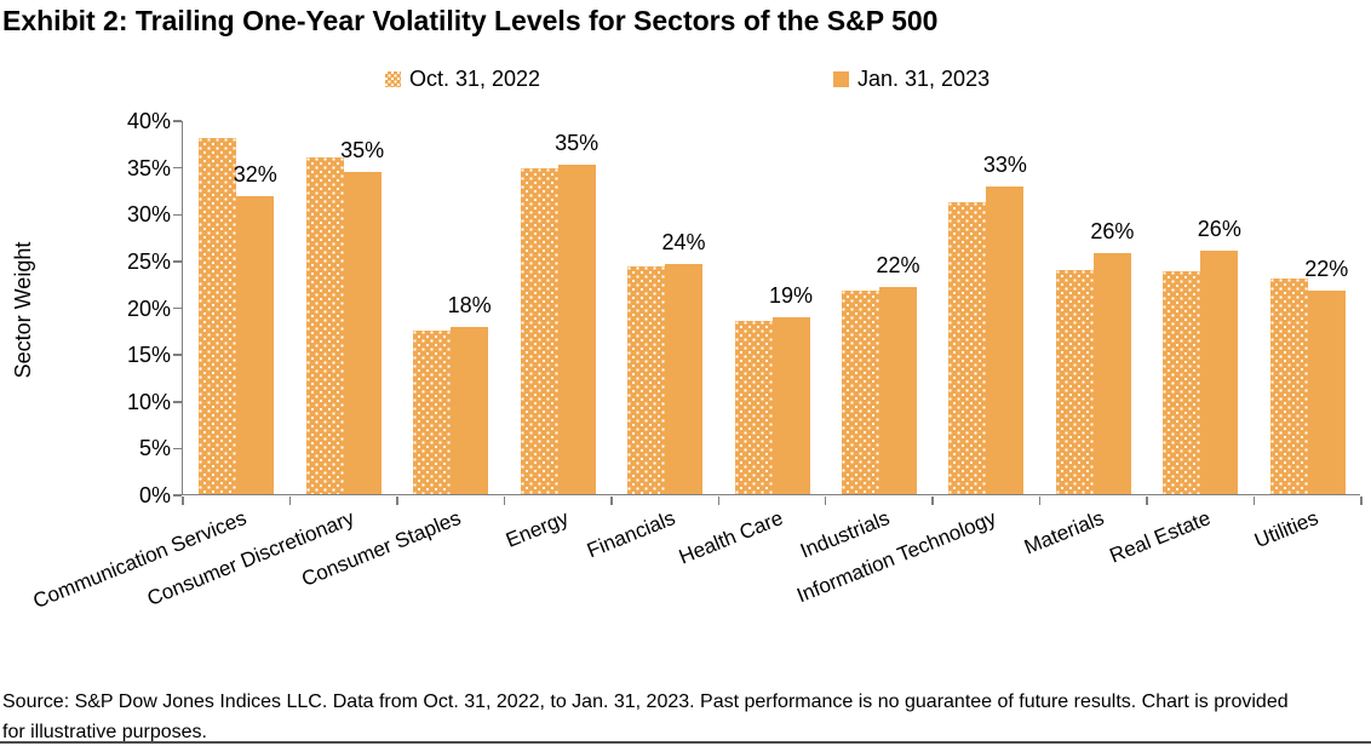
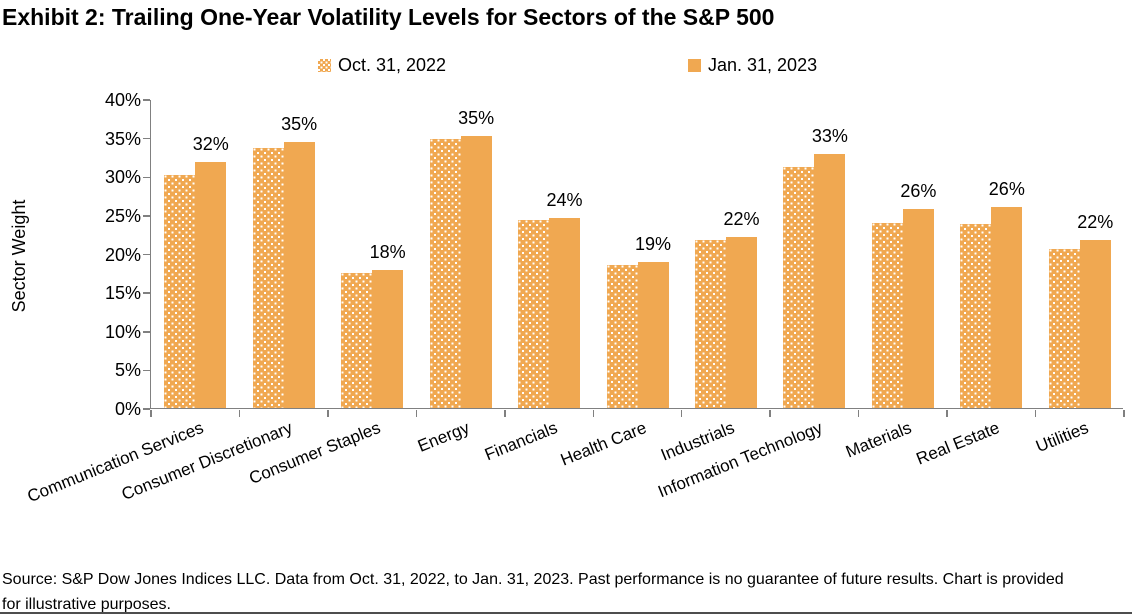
Oct. 31, 2022/Communication Services: 38% -> 30%
Oct. 31, 2022/Consumer Discretionary: 36% -> 34%
Oct. 31, 2022/Utilities: 23% -> 21%
